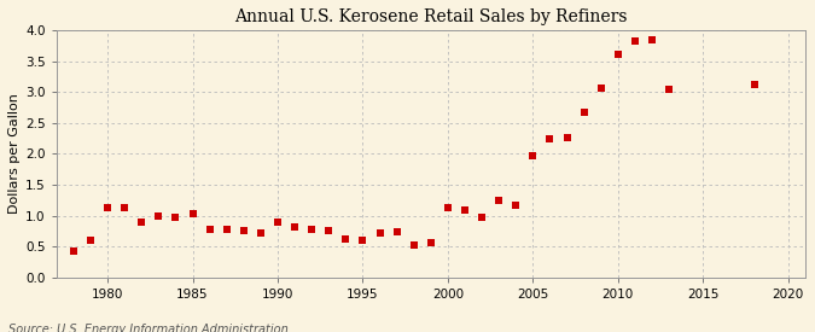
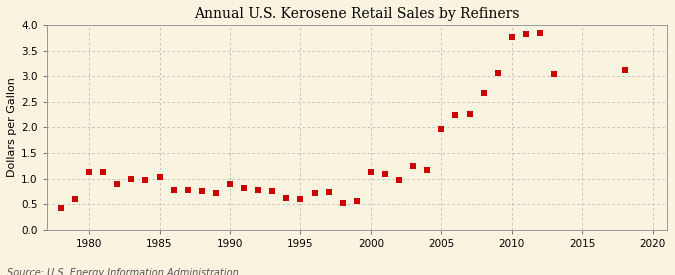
2010: 3.60 -> 3.76
